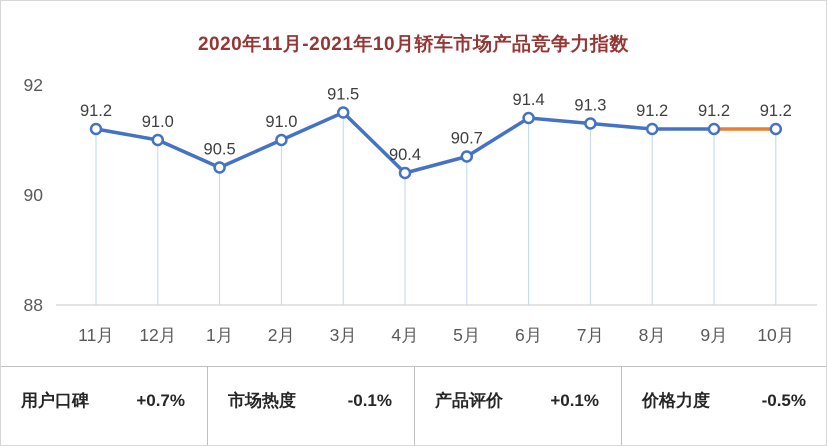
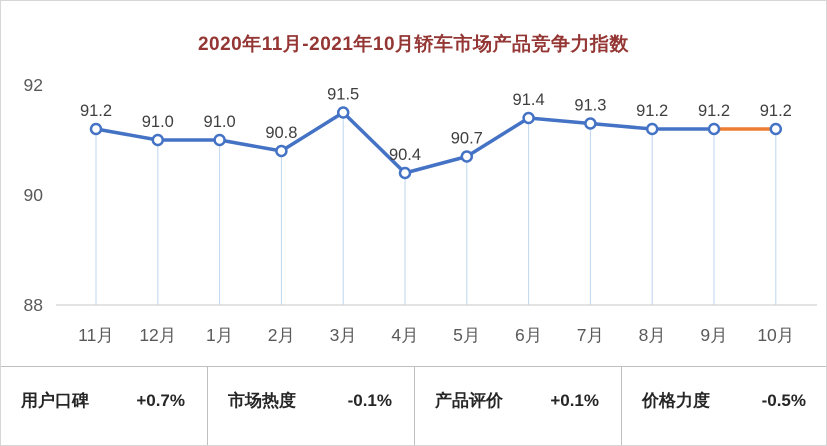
1月: 90.5 -> 91.0
2月: 91.0 -> 90.8
